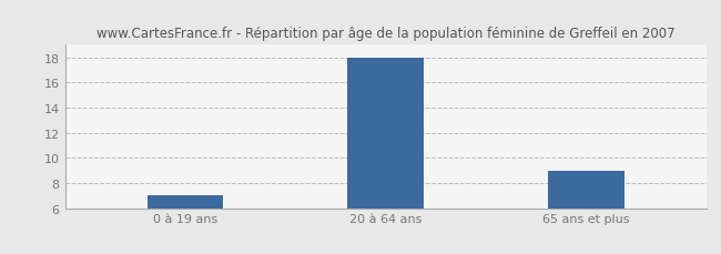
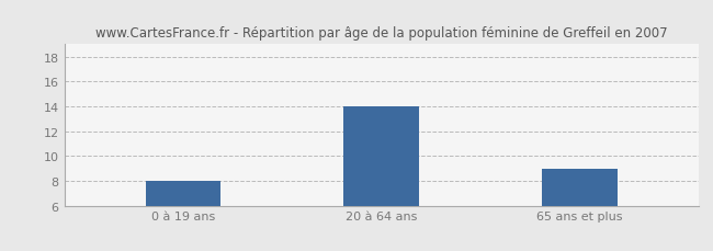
0 à 19 ans: 7 -> 8
20 à 64 ans: 18 -> 14
